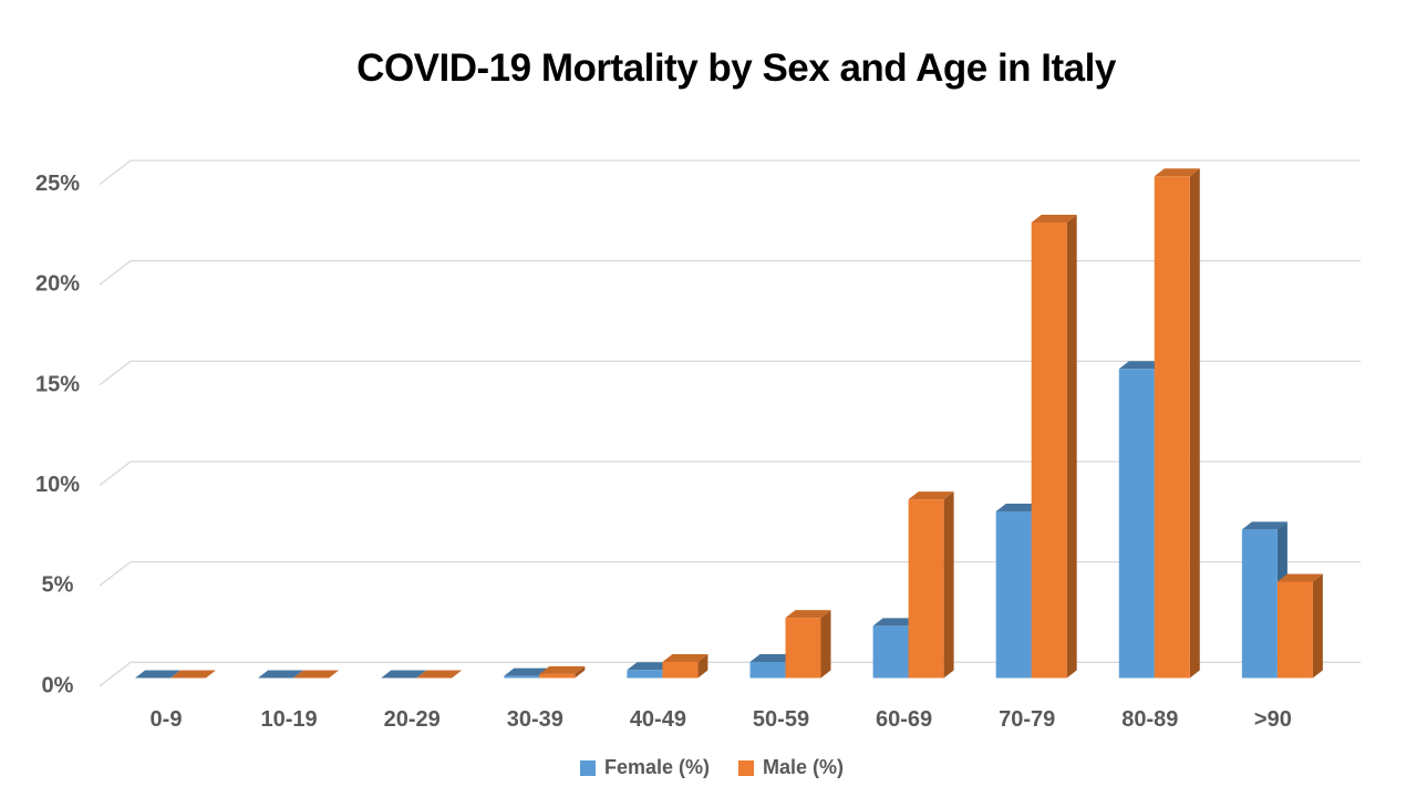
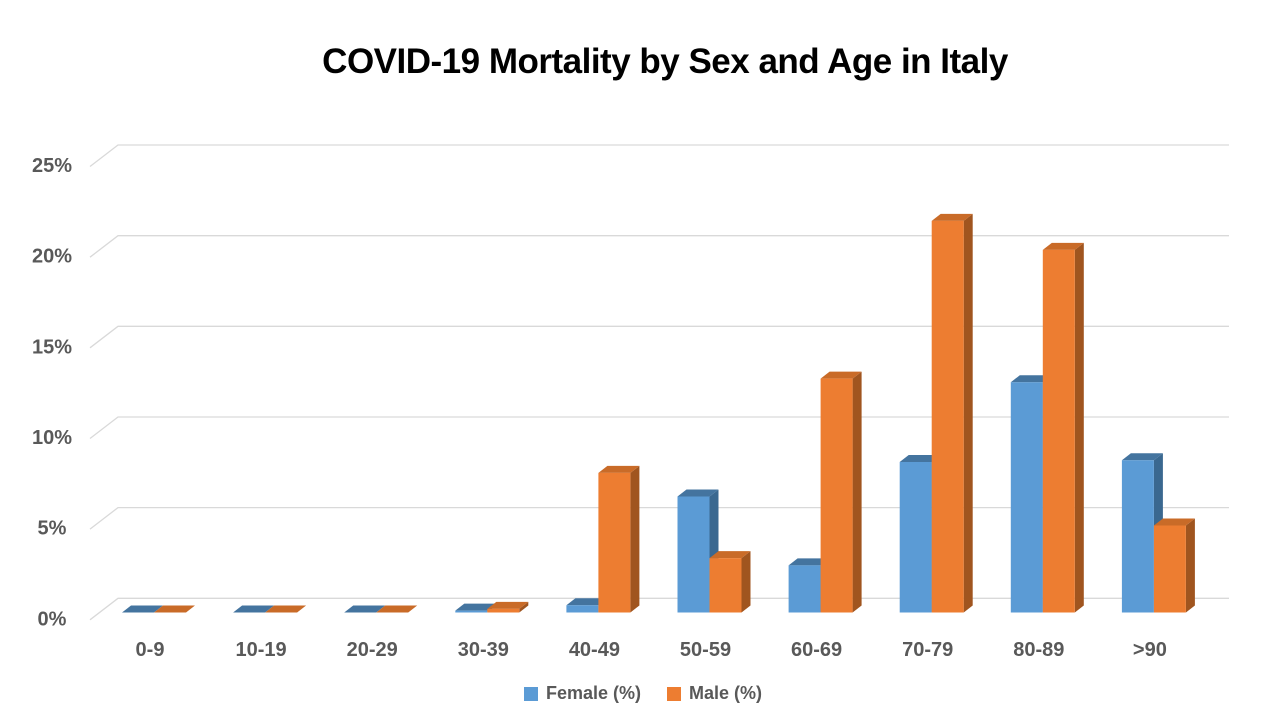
Male (%)/40-49: 0.8% -> 7.7%
Female (%)/50-59: 0.8% -> 6.4%
Male (%)/60-69: 8.9% -> 12.9%
Male (%)/70-79: 22.7% -> 21.6%
Female (%)/80-89: 15.4% -> 12.7%
Male (%)/80-89: 25.0% -> 20.0%
Female (%)/>90: 7.4% -> 8.4%
